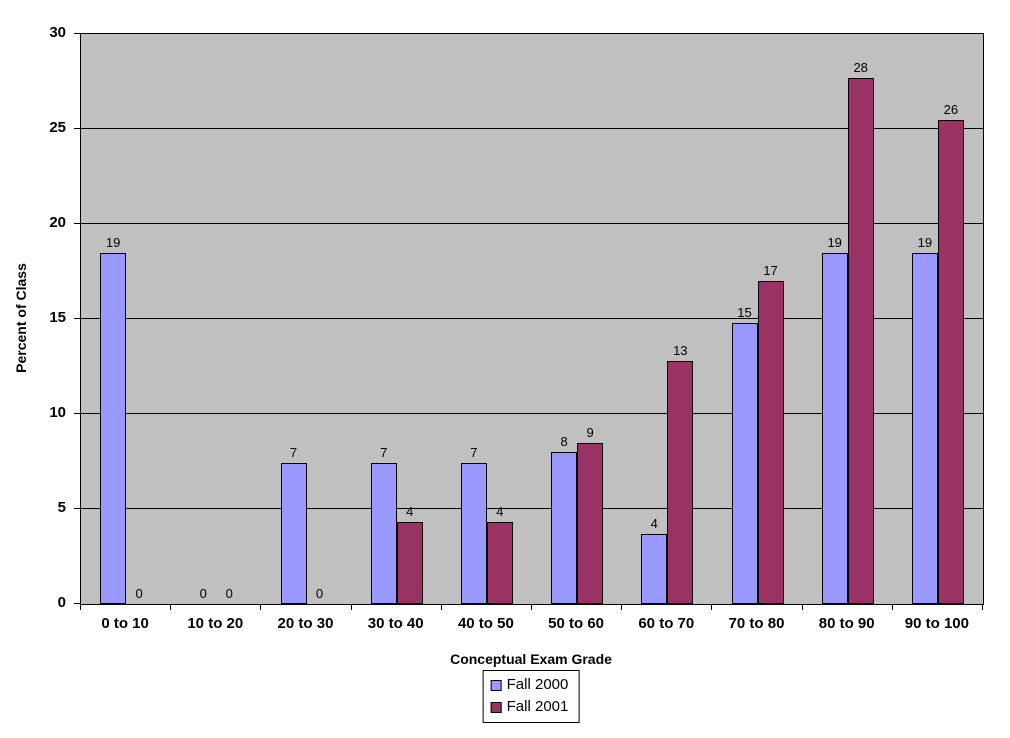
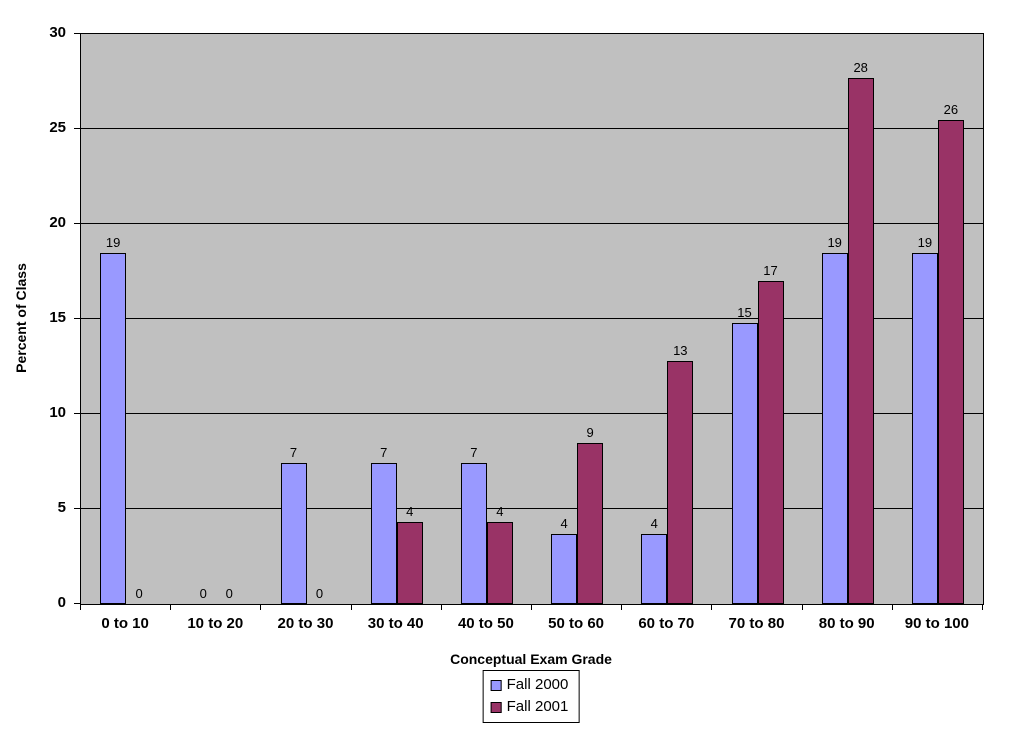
Fall 2000/50 to 60: 8 -> 4
